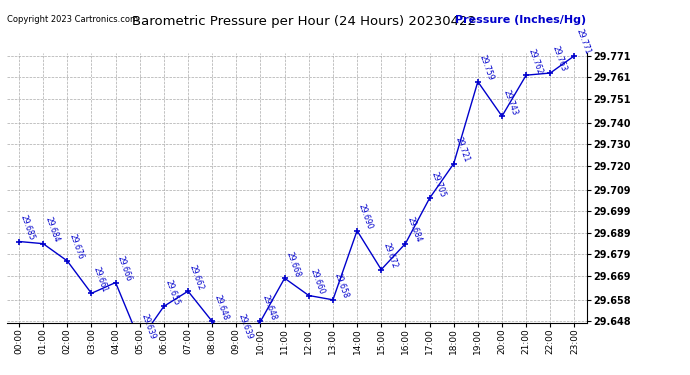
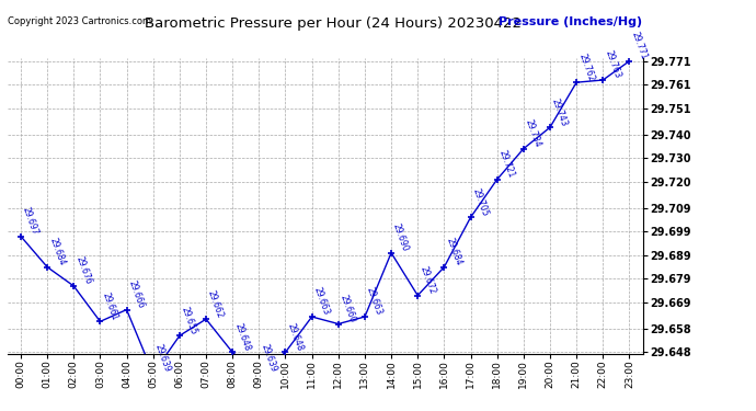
00:00: 29.685 -> 29.697
11:00: 29.668 -> 29.663
13:00: 29.658 -> 29.663
19:00: 29.759 -> 29.734
